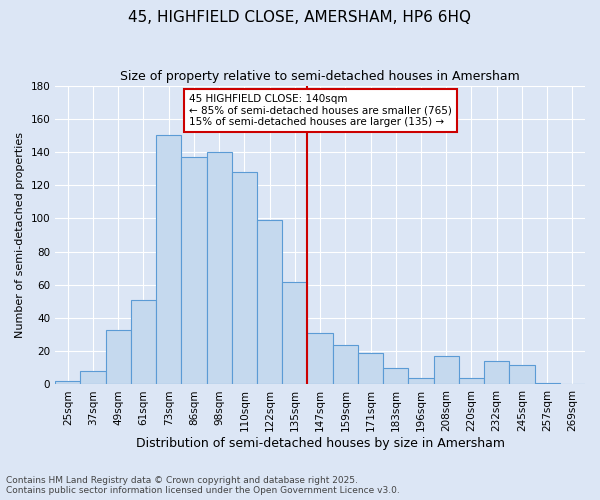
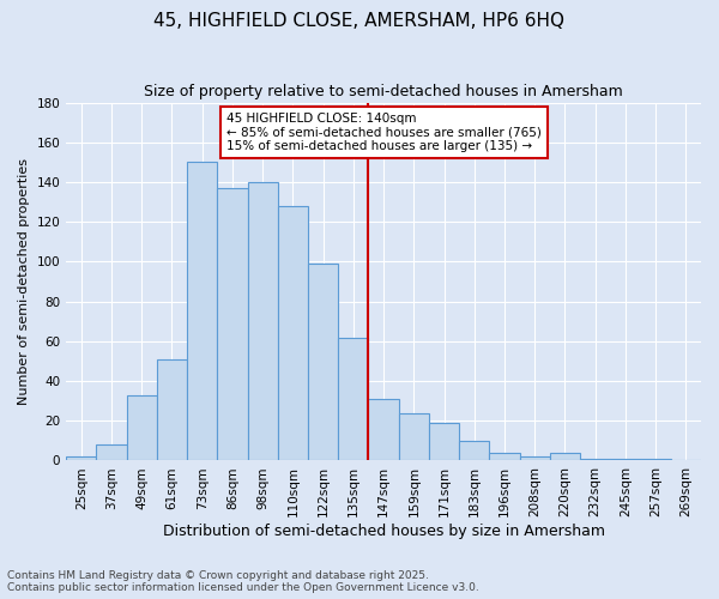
208sqm: 17 -> 2
232sqm: 14 -> 1
245sqm: 12 -> 1
